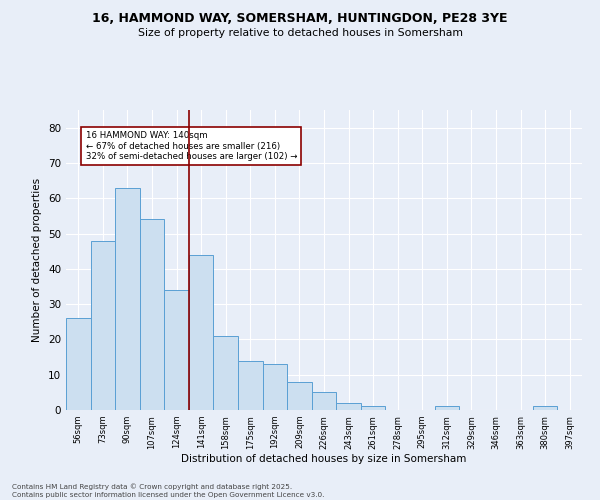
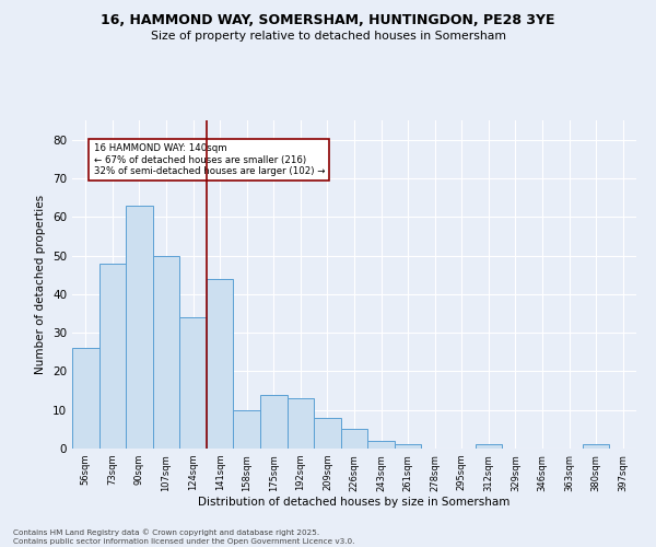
107sqm: 54 -> 50
158sqm: 21 -> 10
